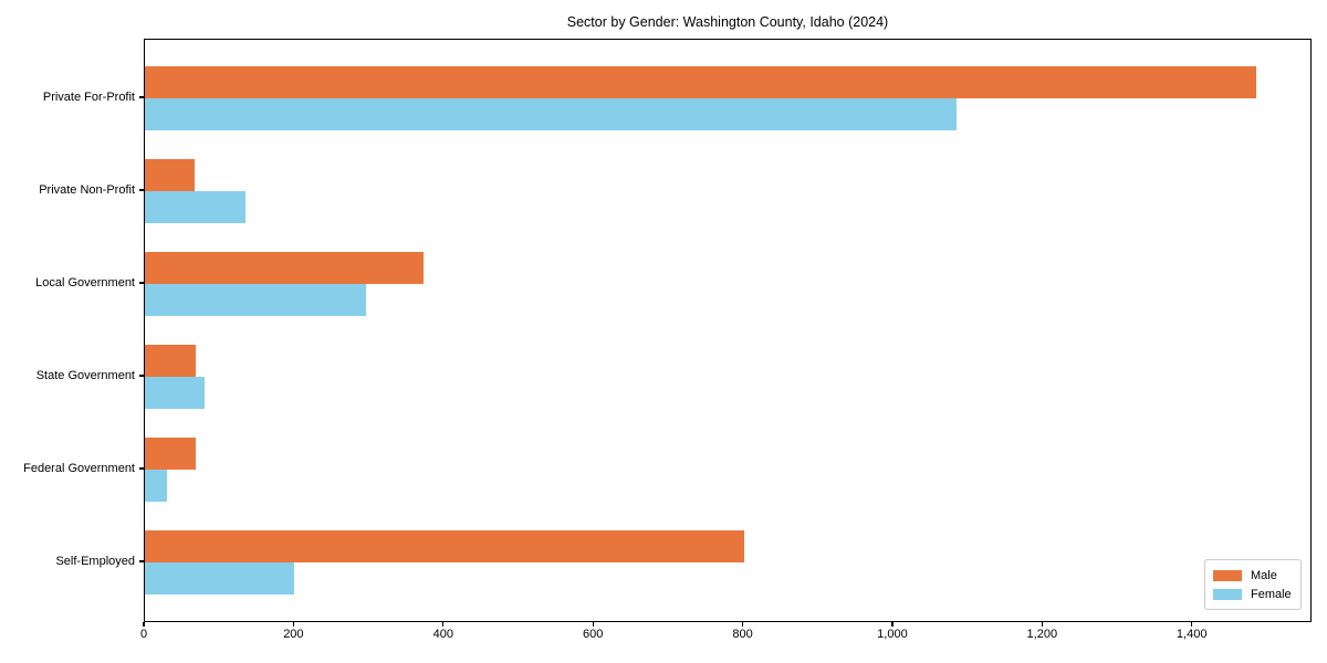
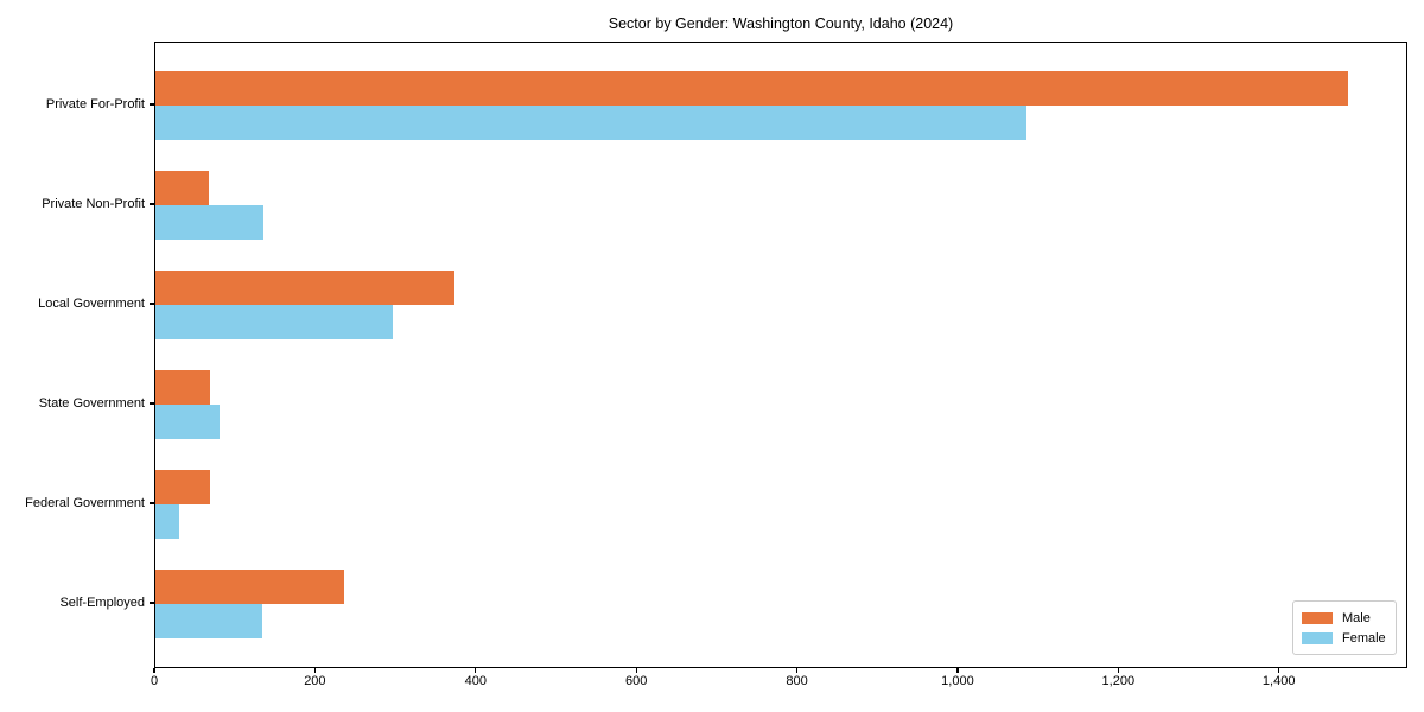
Male/Self-Employed: 800 -> 240
Female/Self-Employed: 200 -> 130
